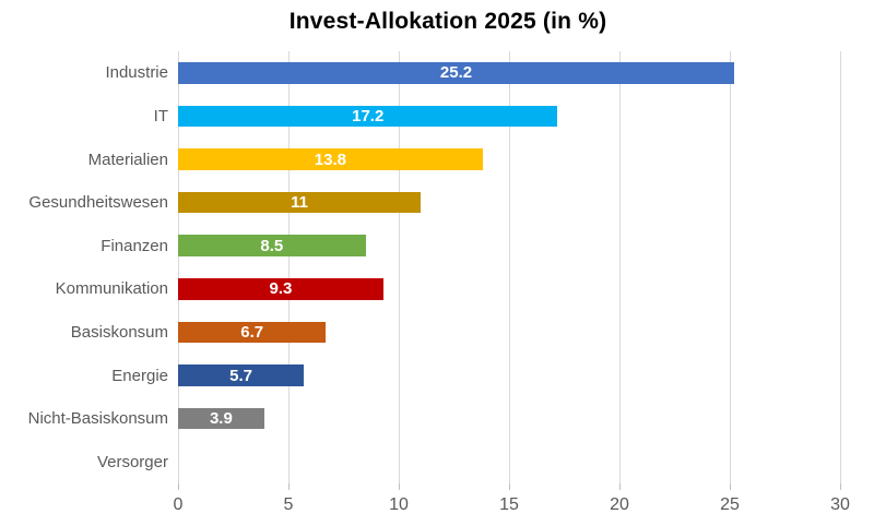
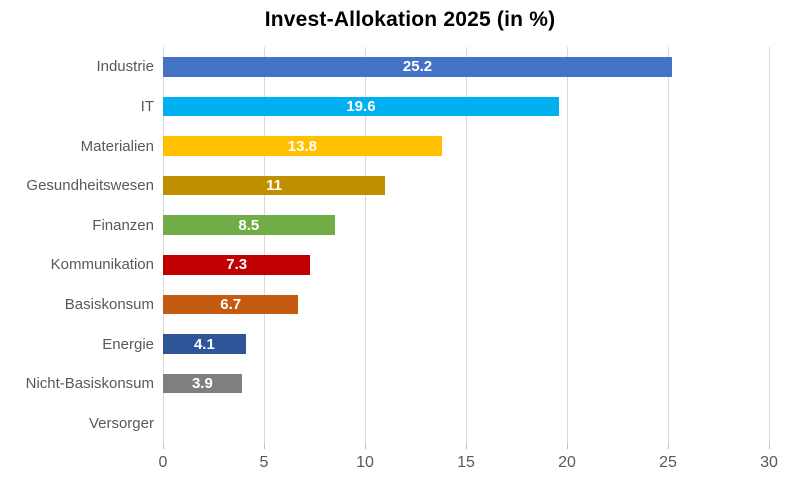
IT: 17.2 -> 19.6
Kommunikation: 9.3 -> 7.3
Energie: 5.7 -> 4.1
